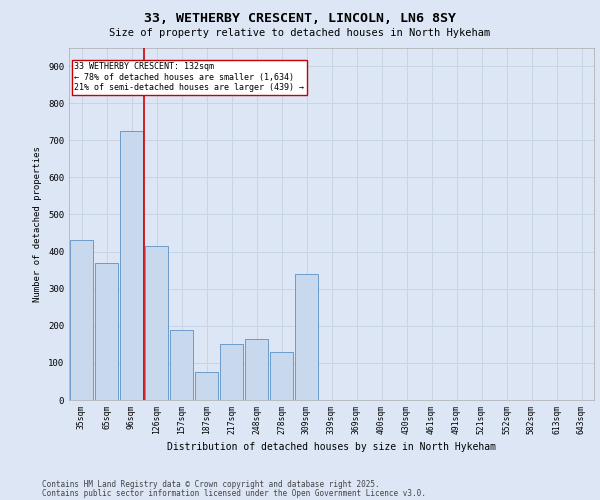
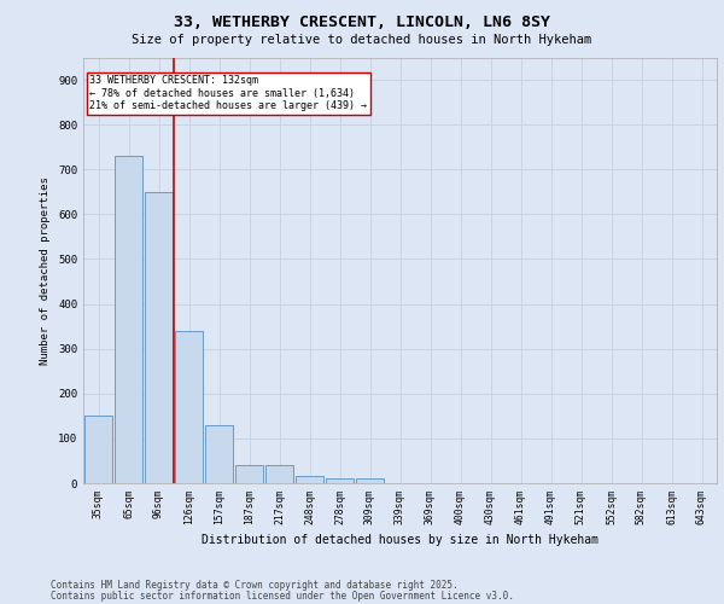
35sqm: 430 -> 150
65sqm: 370 -> 730
96sqm: 725 -> 650
126sqm: 415 -> 340
157sqm: 190 -> 130
187sqm: 75 -> 40
217sqm: 150 -> 40
248sqm: 165 -> 15
278sqm: 130 -> 10
309sqm: 340 -> 10
